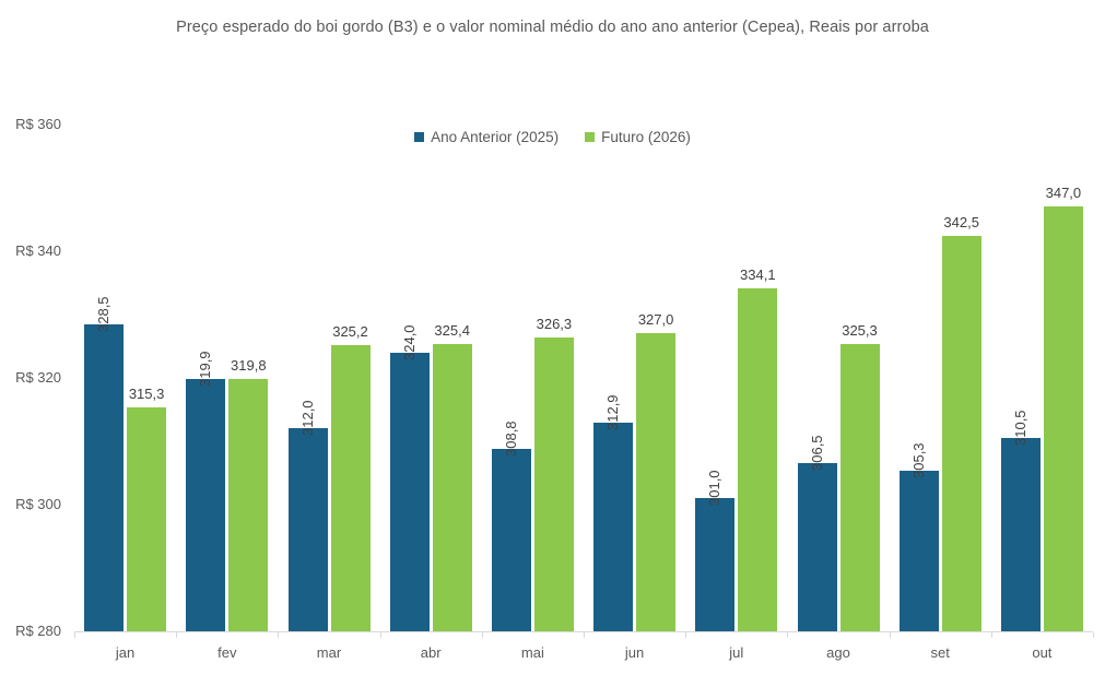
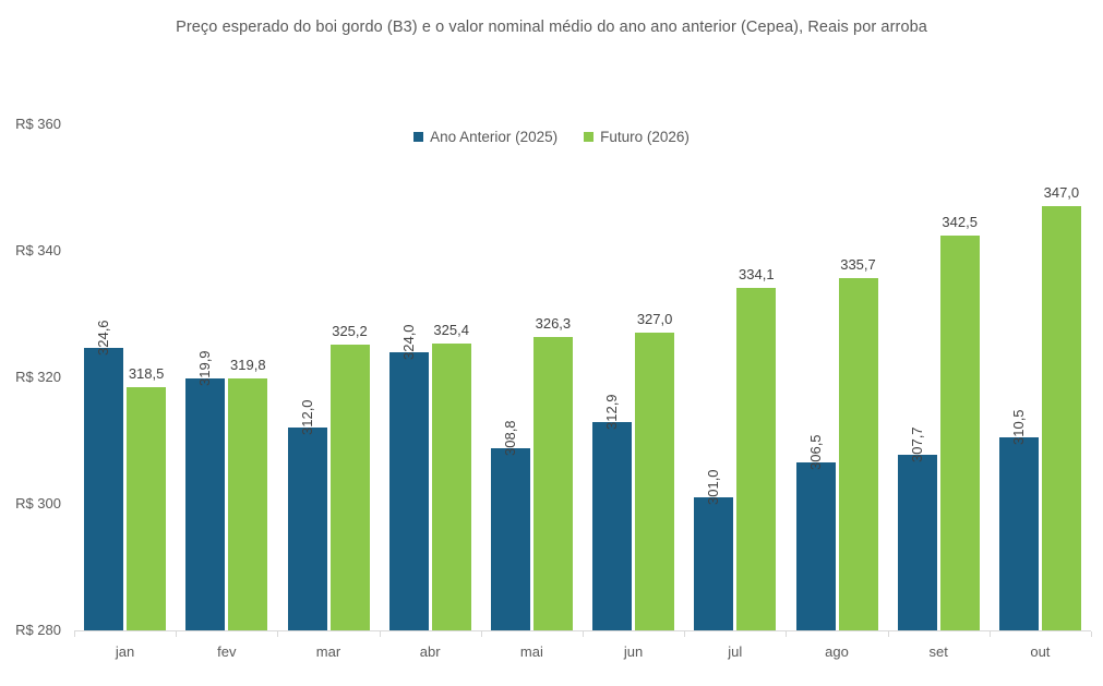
Ano Anterior (2025)/jan: 328,5 -> 324,6
Futuro (2026)/jan: 315,3 -> 318,5
Futuro (2026)/ago: 325,3 -> 335,7
Ano Anterior (2025)/set: 305,3 -> 307,7
